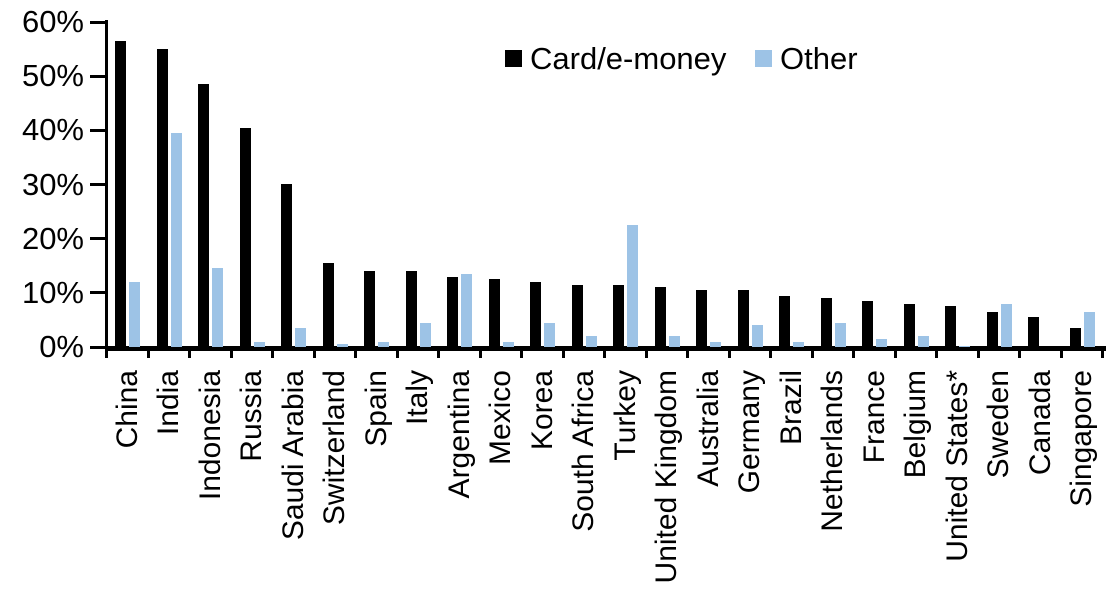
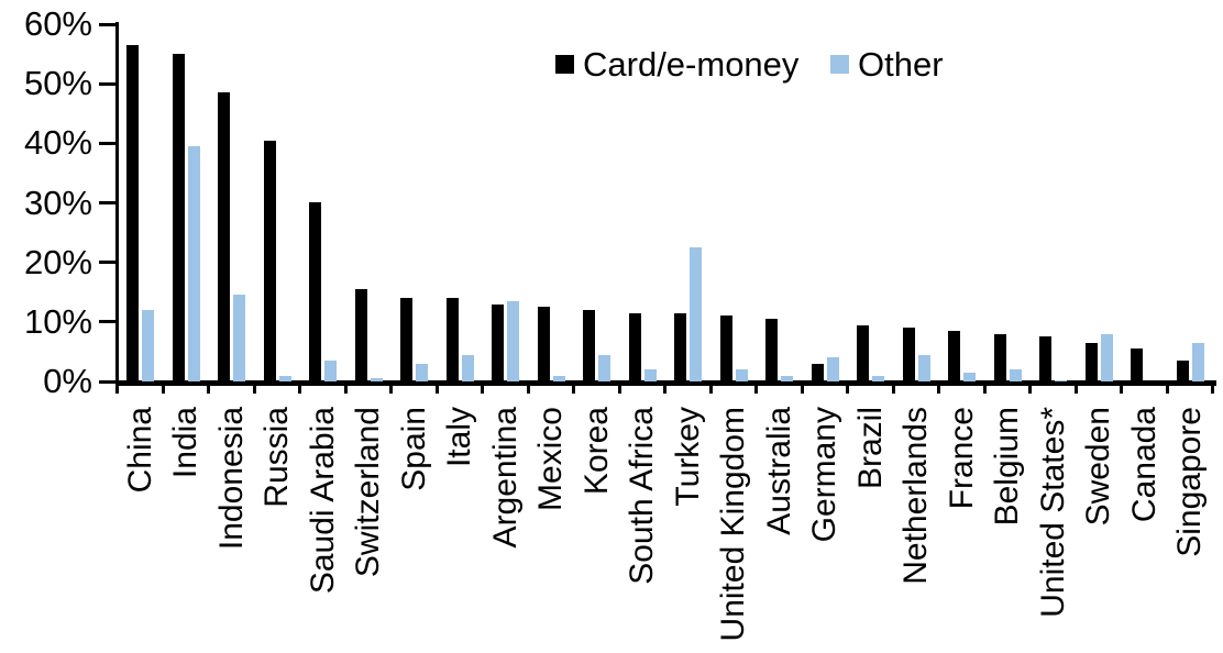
Other/Spain: 1% -> 3%
Card/e-money/Germany: 10% -> 3%
